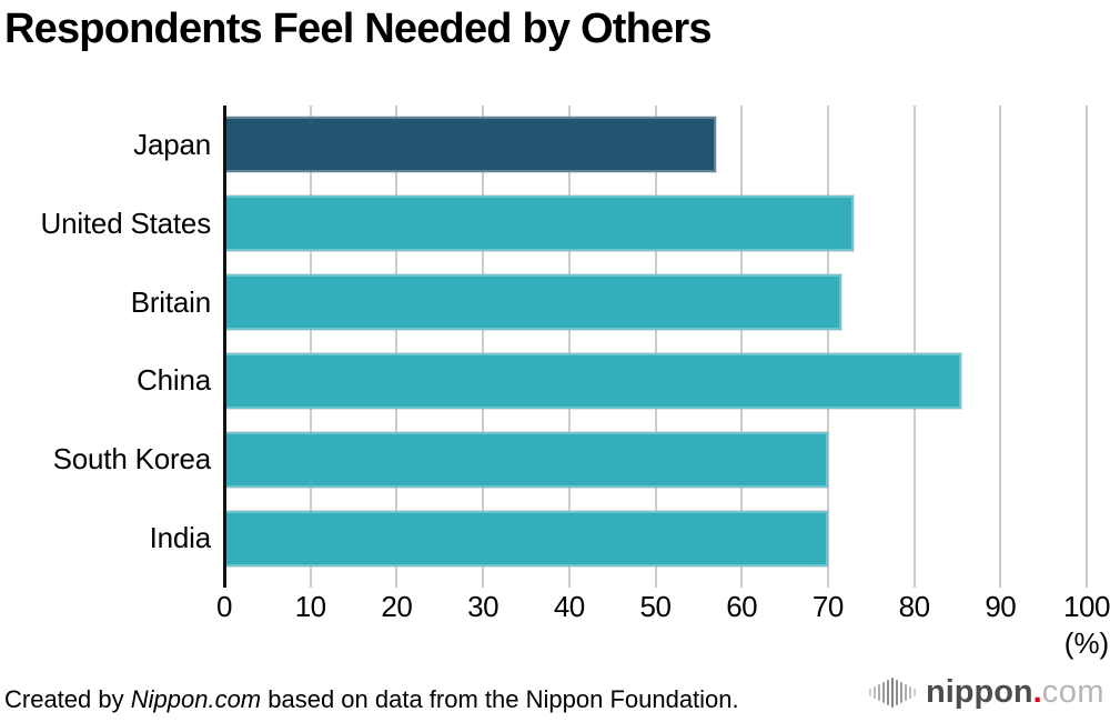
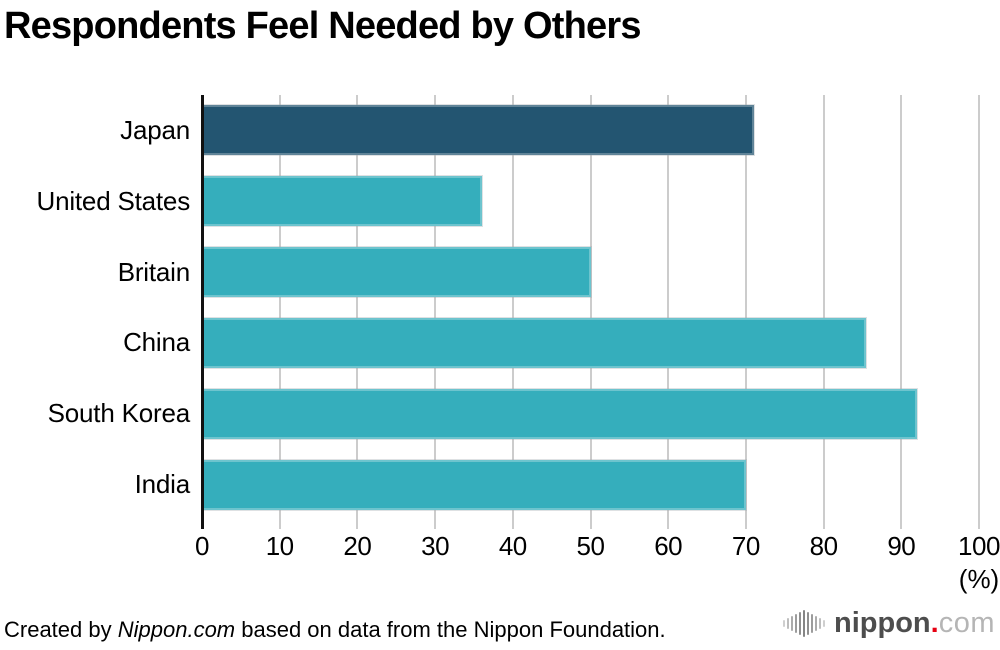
Japan: 57 -> 71
United States: 73 -> 36
Britain: 72 -> 50
South Korea: 70 -> 92
